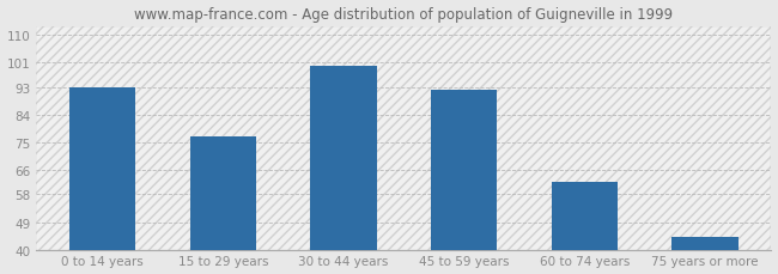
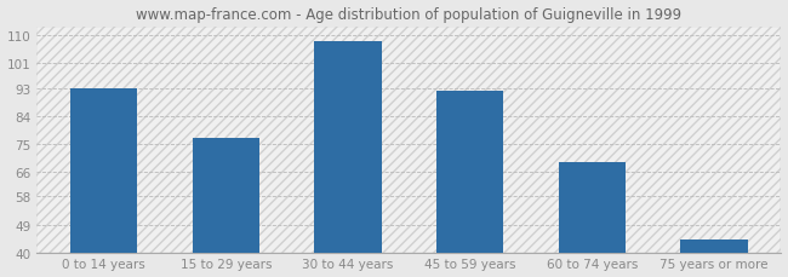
30 to 44 years: 100 -> 108
60 to 74 years: 62 -> 69
